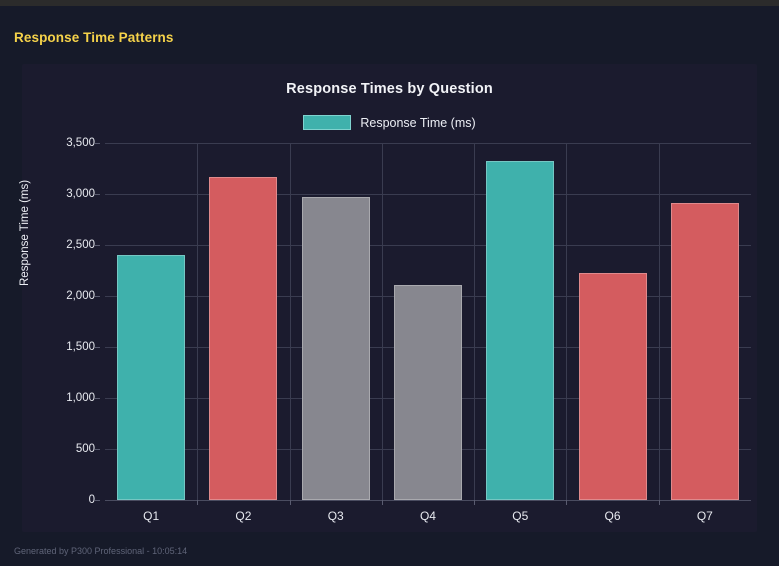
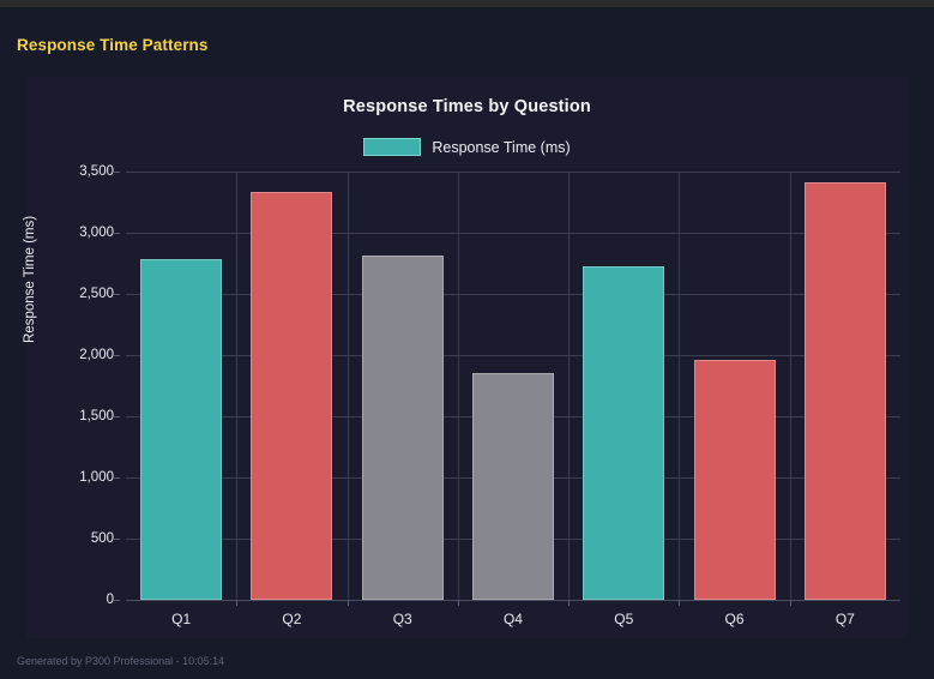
Q1: 2400 -> 2780
Q2: 3170 -> 3330
Q3: 2970 -> 2810
Q4: 2110 -> 1860
Q5: 3320 -> 2720
Q6: 2230 -> 1960
Q7: 2910 -> 3410
